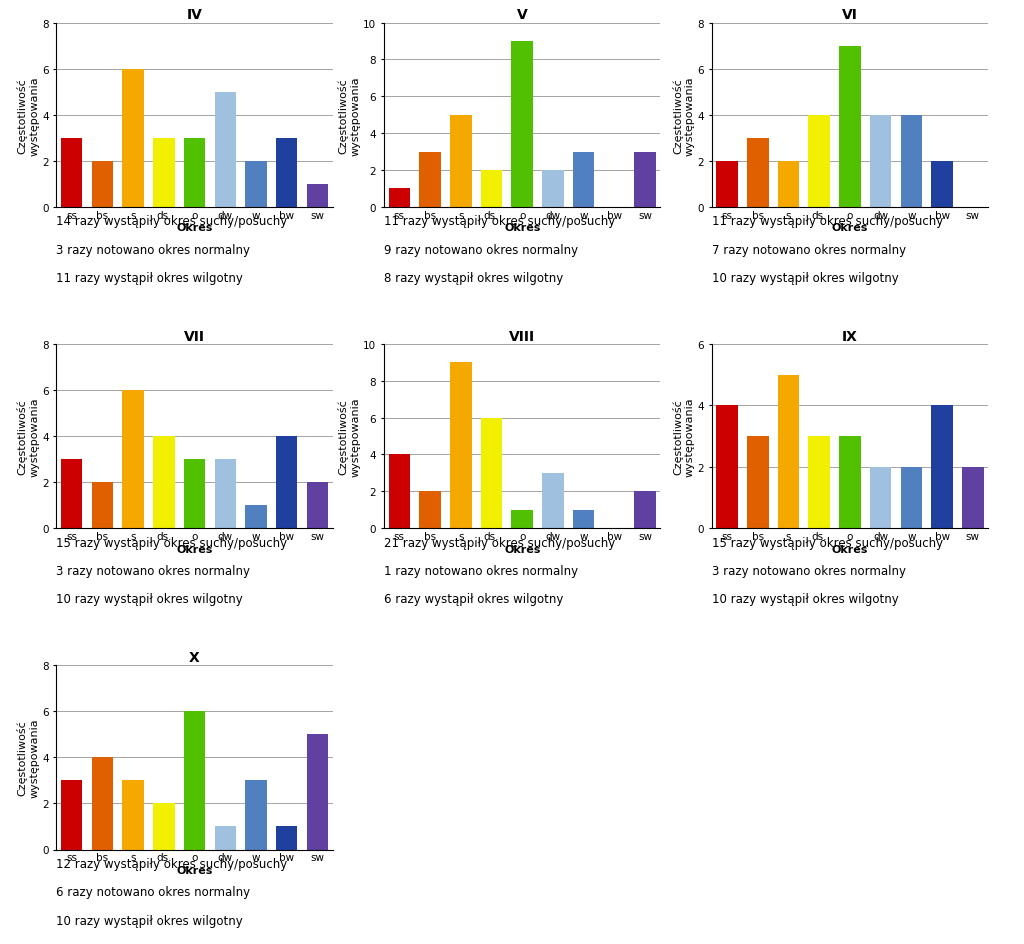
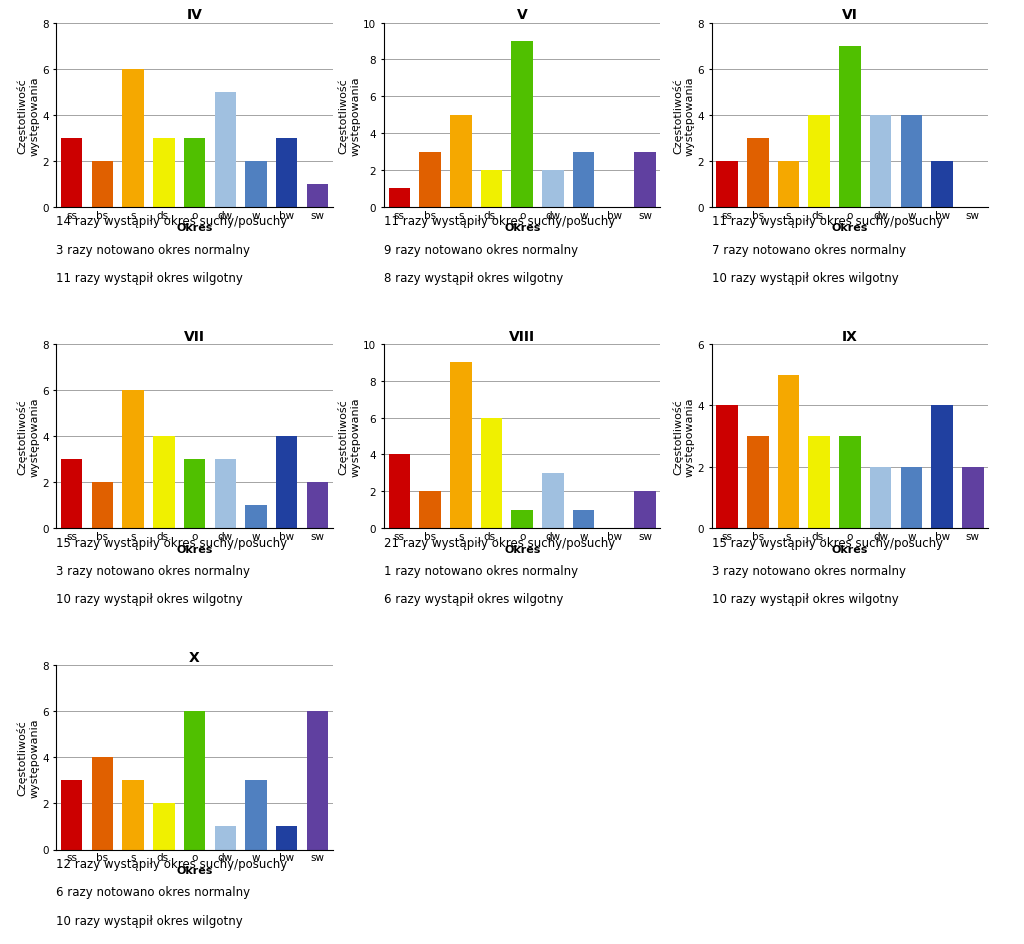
X/sw: 5 -> 6
